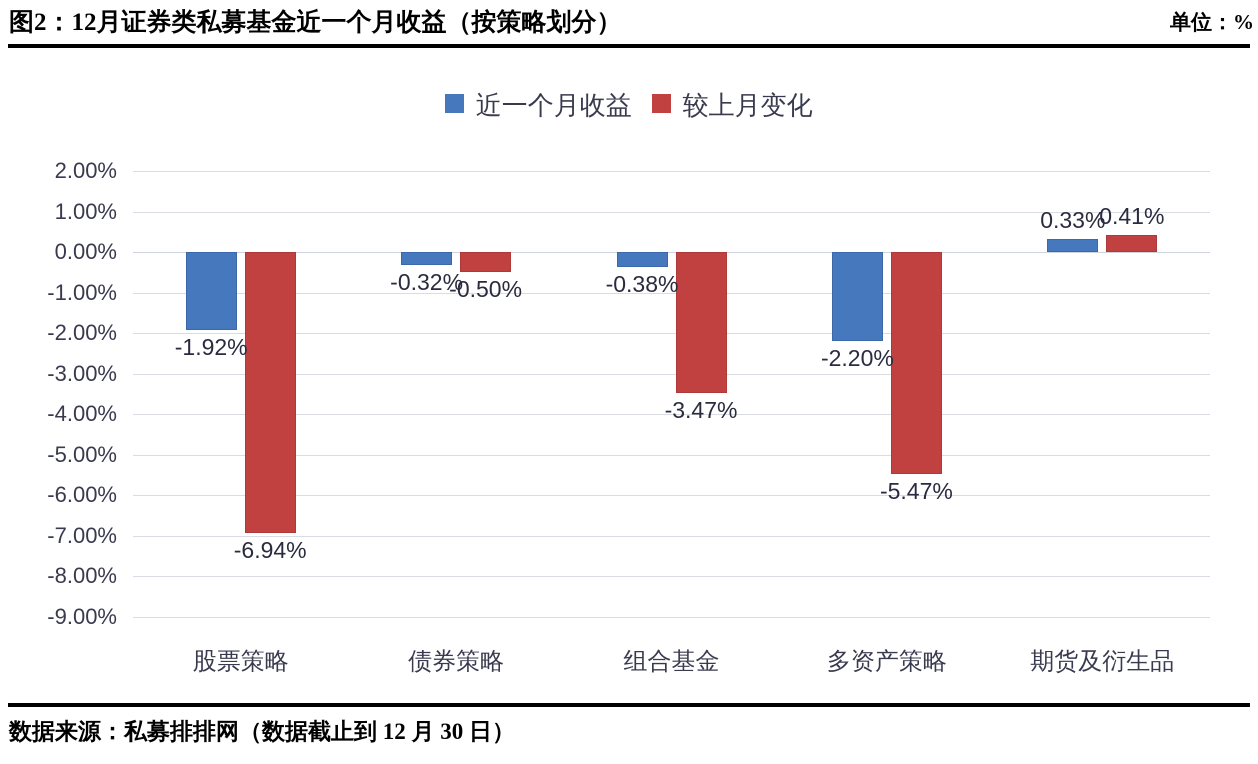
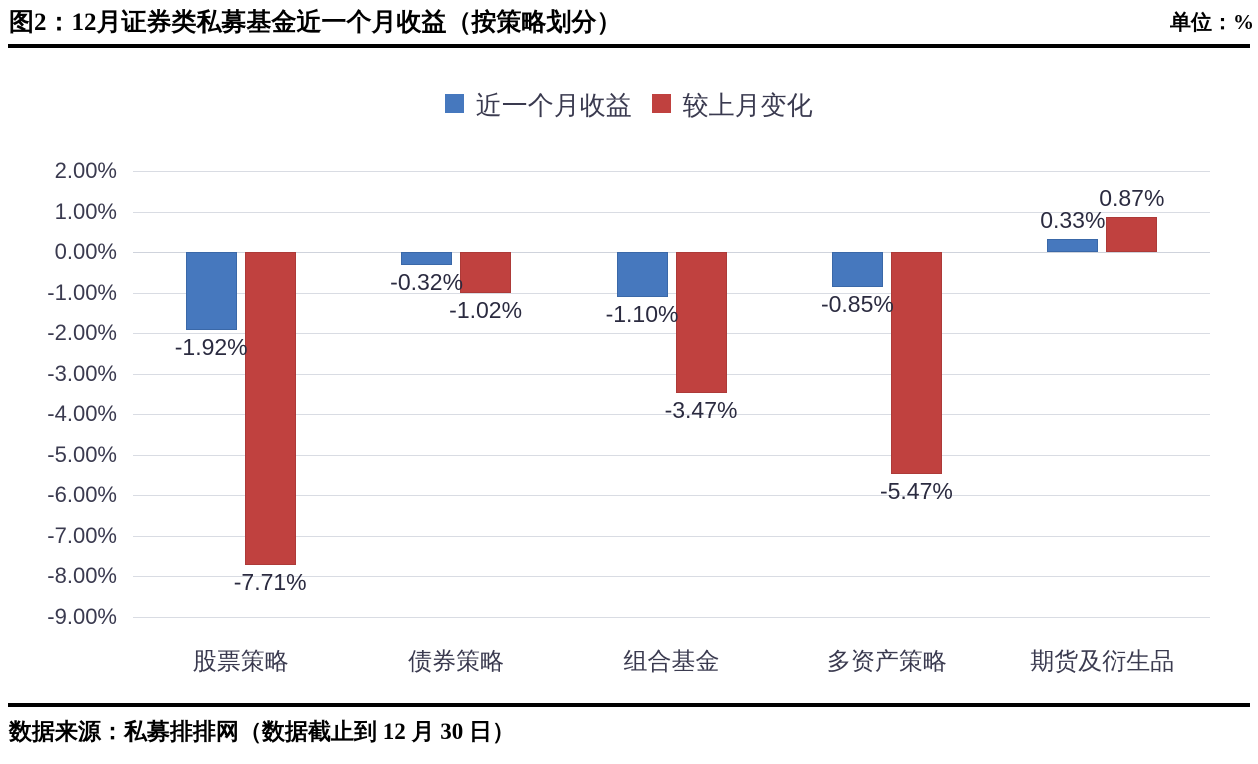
较上月变化/股票策略: -6.94% -> -7.71%
较上月变化/债券策略: -0.50% -> -1.02%
近一个月收益/组合基金: -0.38% -> -1.10%
近一个月收益/多资产策略: -2.20% -> -0.85%
较上月变化/期货及衍生品: 0.41% -> 0.87%
